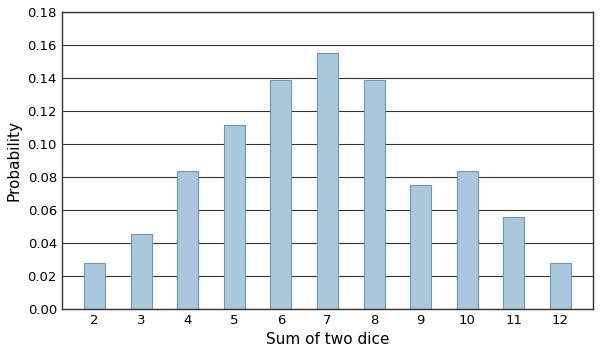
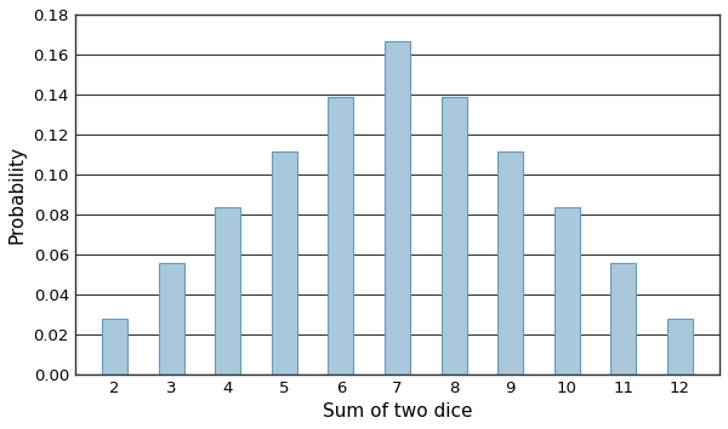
3: 0.045 -> 0.056
7: 0.155 -> 0.167
9: 0.075 -> 0.111
